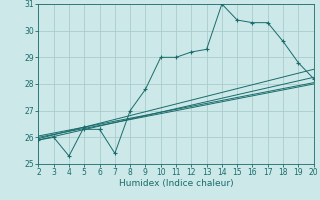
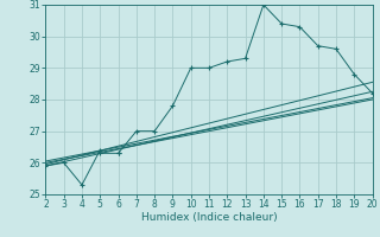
7: 25.4 -> 27.0
17: 30.3 -> 29.7
